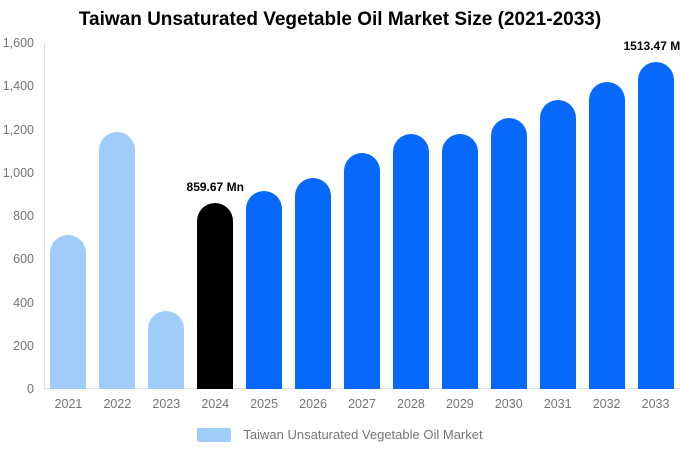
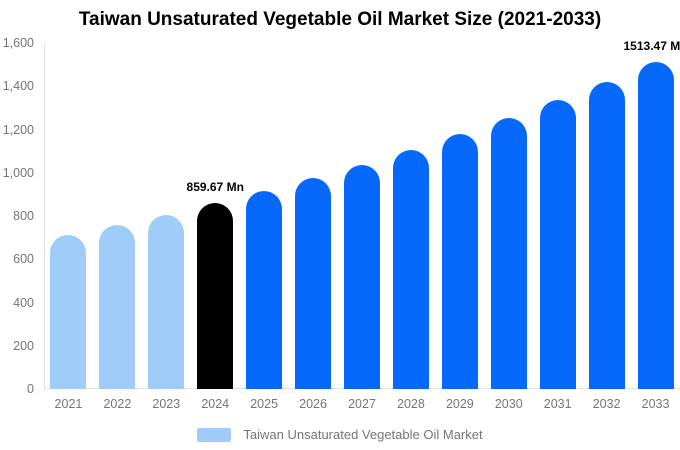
2022: 1190 -> 760
2023: 360 -> 810
2027: 1090 -> 1040
2028: 1180 -> 1110
